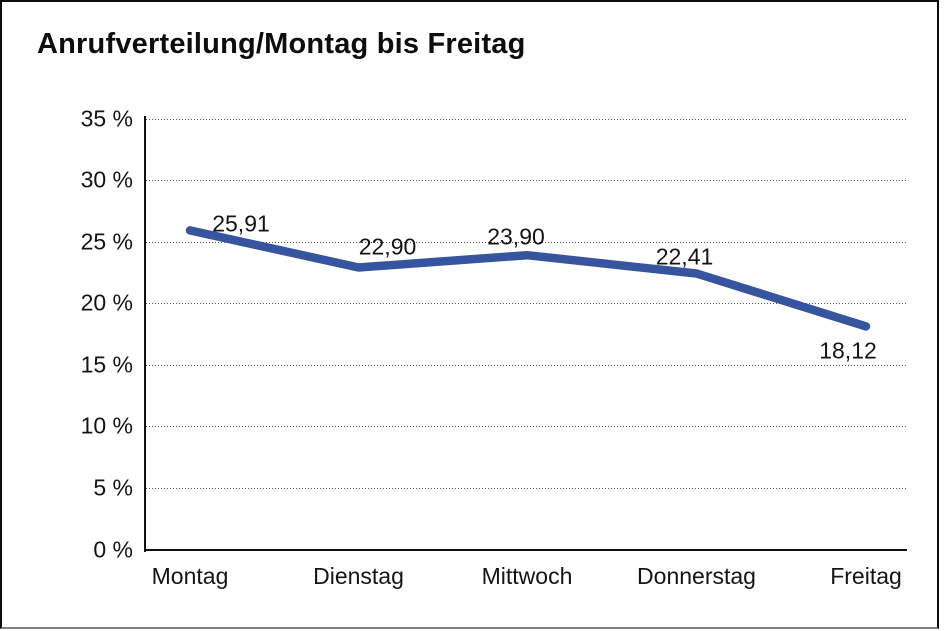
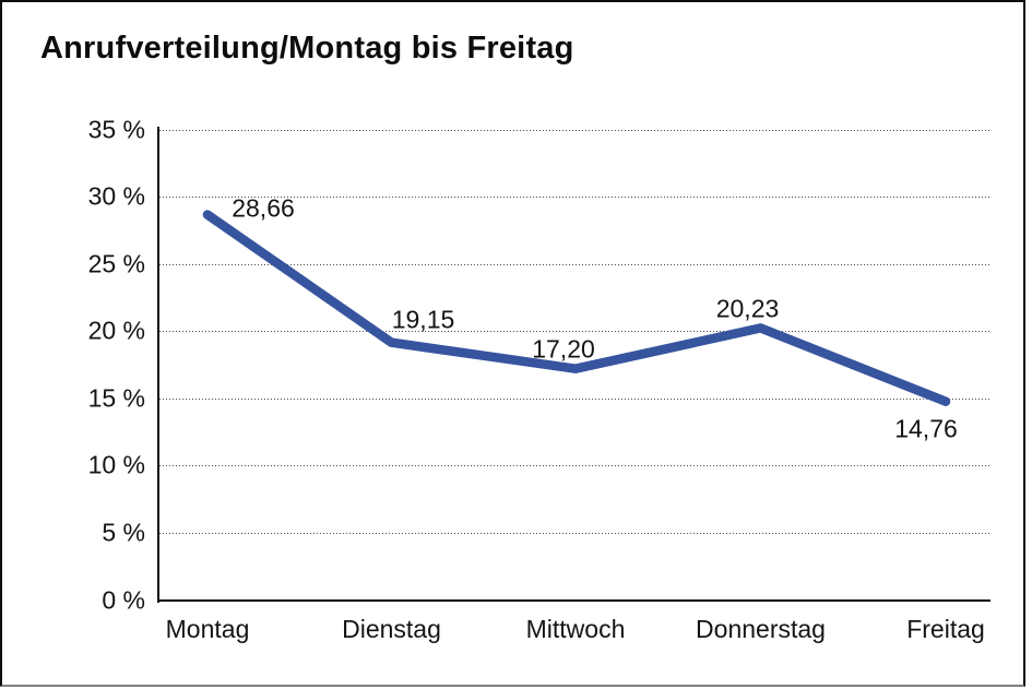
Montag: 25,91 -> 28,66
Dienstag: 22,90 -> 19,15
Mittwoch: 23,90 -> 17,20
Donnerstag: 22,41 -> 20,23
Freitag: 18,12 -> 14,76
